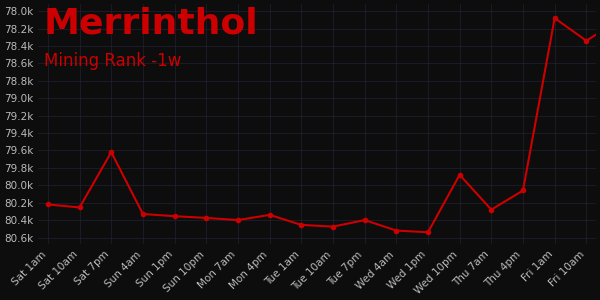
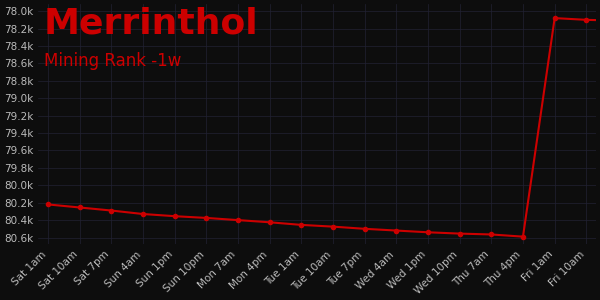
Sat 7pm: 79.62k -> 80.29k
Mon 4pm: 80.34k -> 80.42k
Tue 7pm: 80.40k -> 80.50k
Wed 10pm: 79.88k -> 80.56k
Thu 7am: 80.28k -> 80.56k
Thu 4pm: 80.06k -> 80.59k
Fri 10am: 78.34k -> 78.10k
